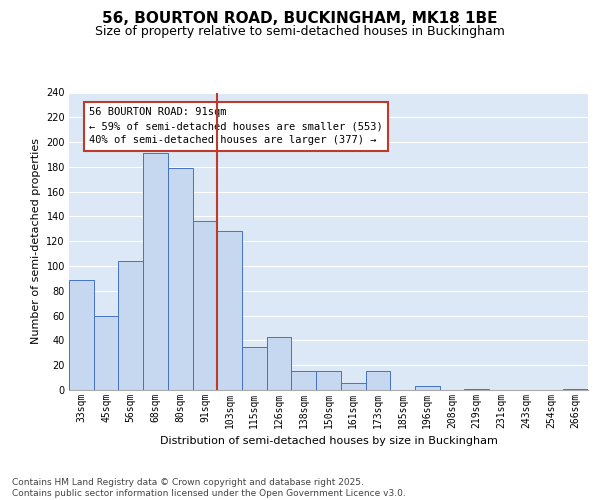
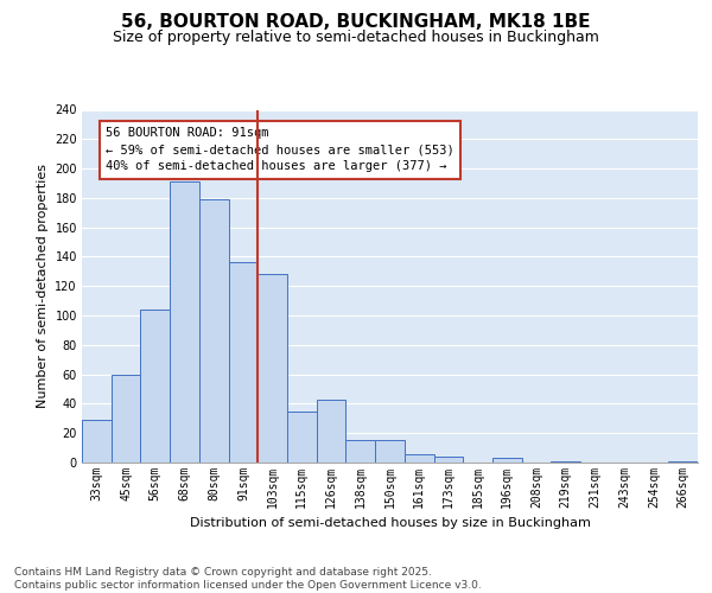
33sqm: 89 -> 29
173sqm: 15 -> 4
